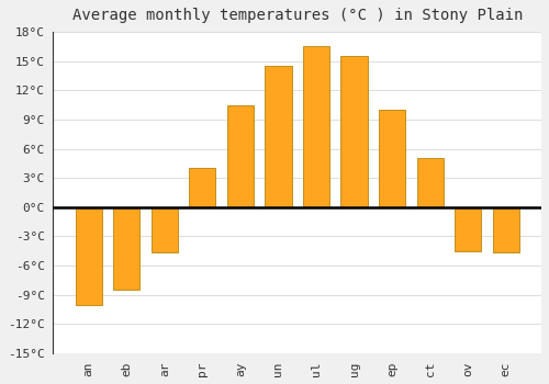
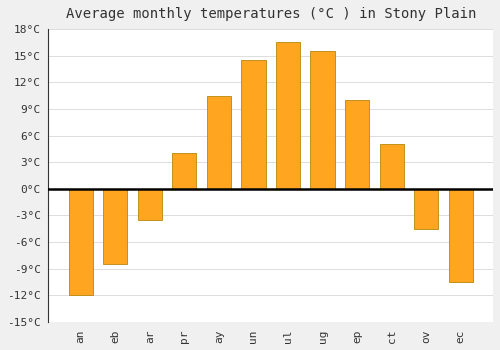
an: -10.0°C -> -12.0°C
ar: -4.6°C -> -3.5°C
ec: -4.6°C -> -10.5°C
